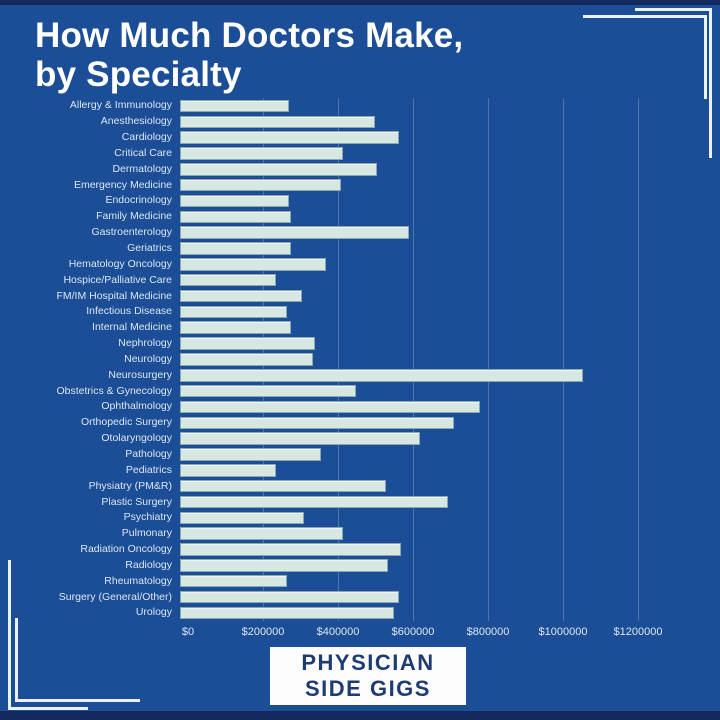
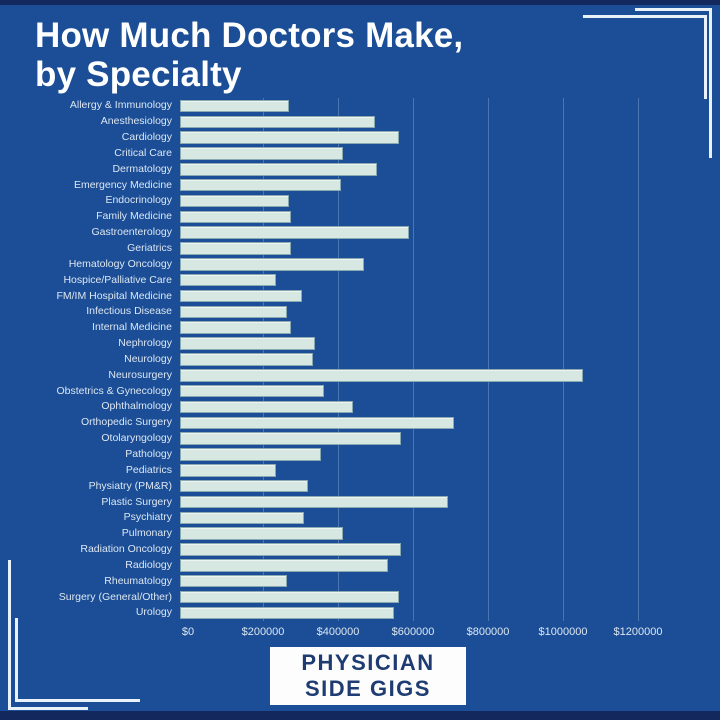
Hematology Oncology: $390000 -> $490000
Obstetrics & Gynecology: $470000 -> $380000
Ophthalmology: $800000 -> $460000
Otolaryngology: $640000 -> $590000
Physiatry (PM&R): $550000 -> $340000
